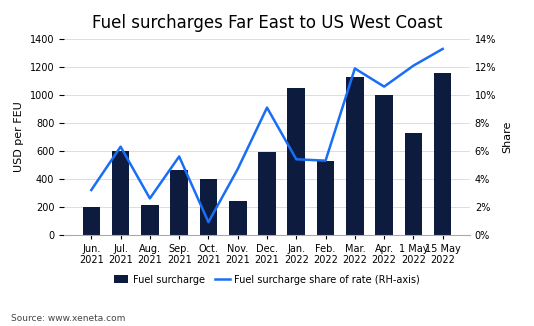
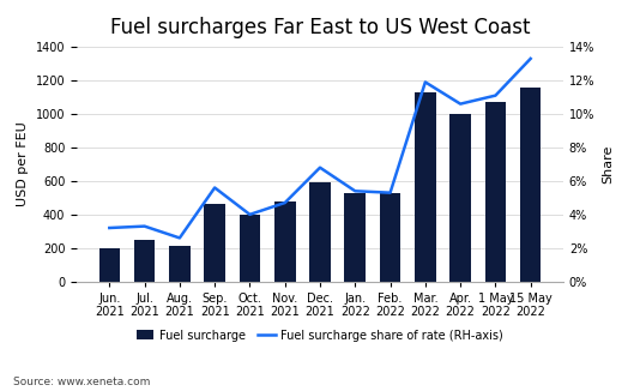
Fuel surcharge/Jul. 2021: 600 -> 240
Fuel surcharge share of rate (RH-axis)/Jul. 2021: 6.3% -> 3.3%
Fuel surcharge share of rate (RH-axis)/Oct. 2021: 0.9% -> 4.0%
Fuel surcharge/Nov. 2021: 240 -> 480
Fuel surcharge share of rate (RH-axis)/Dec. 2021: 9.1% -> 6.8%
Fuel surcharge/Jan. 2022: 1050 -> 530
Fuel surcharge/1 May 2022: 730 -> 1070
Fuel surcharge share of rate (RH-axis)/1 May 2022: 12.1% -> 11.1%
